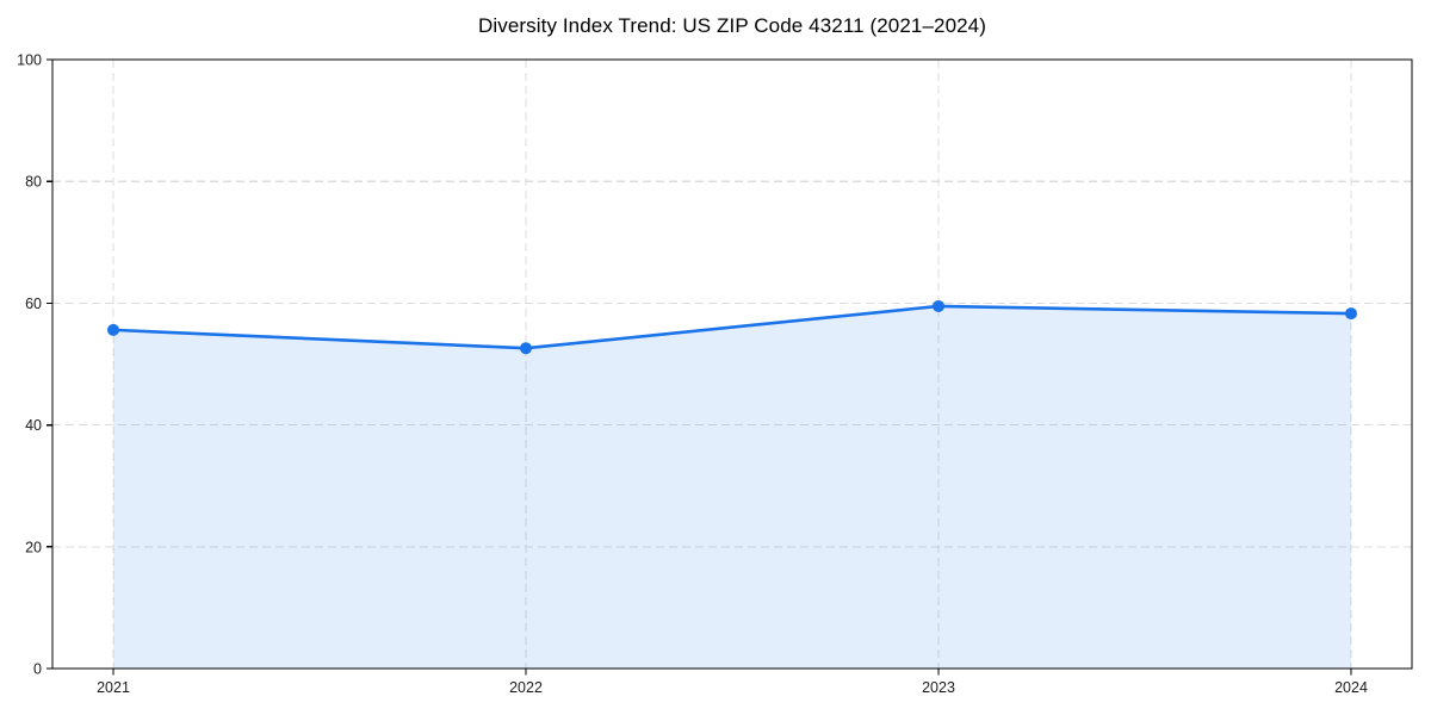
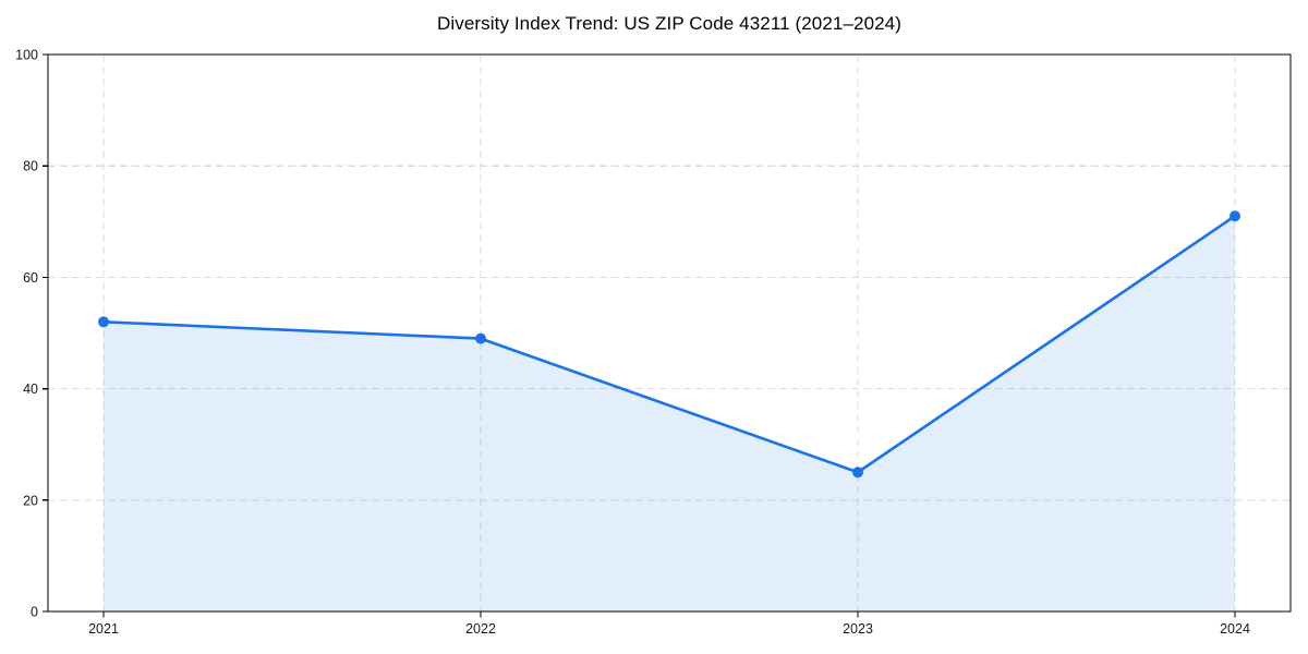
2021: 56 -> 52
2022: 53 -> 49
2023: 60 -> 25
2024: 58 -> 71
